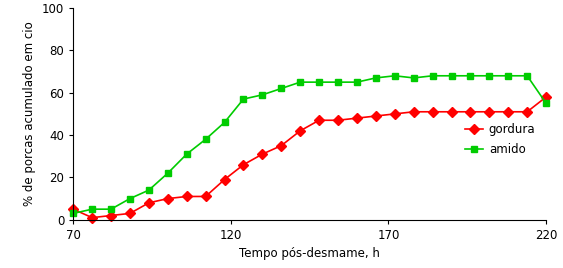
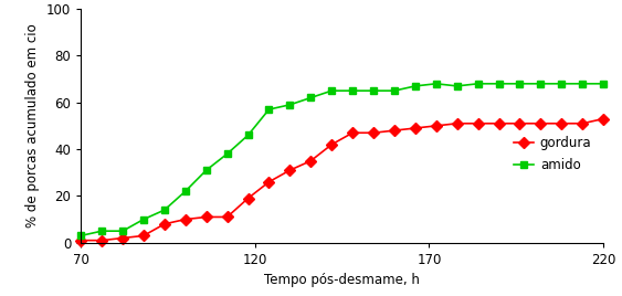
gordura/70: 5 -> 1
gordura/220: 58 -> 53
amido/220: 55 -> 68
